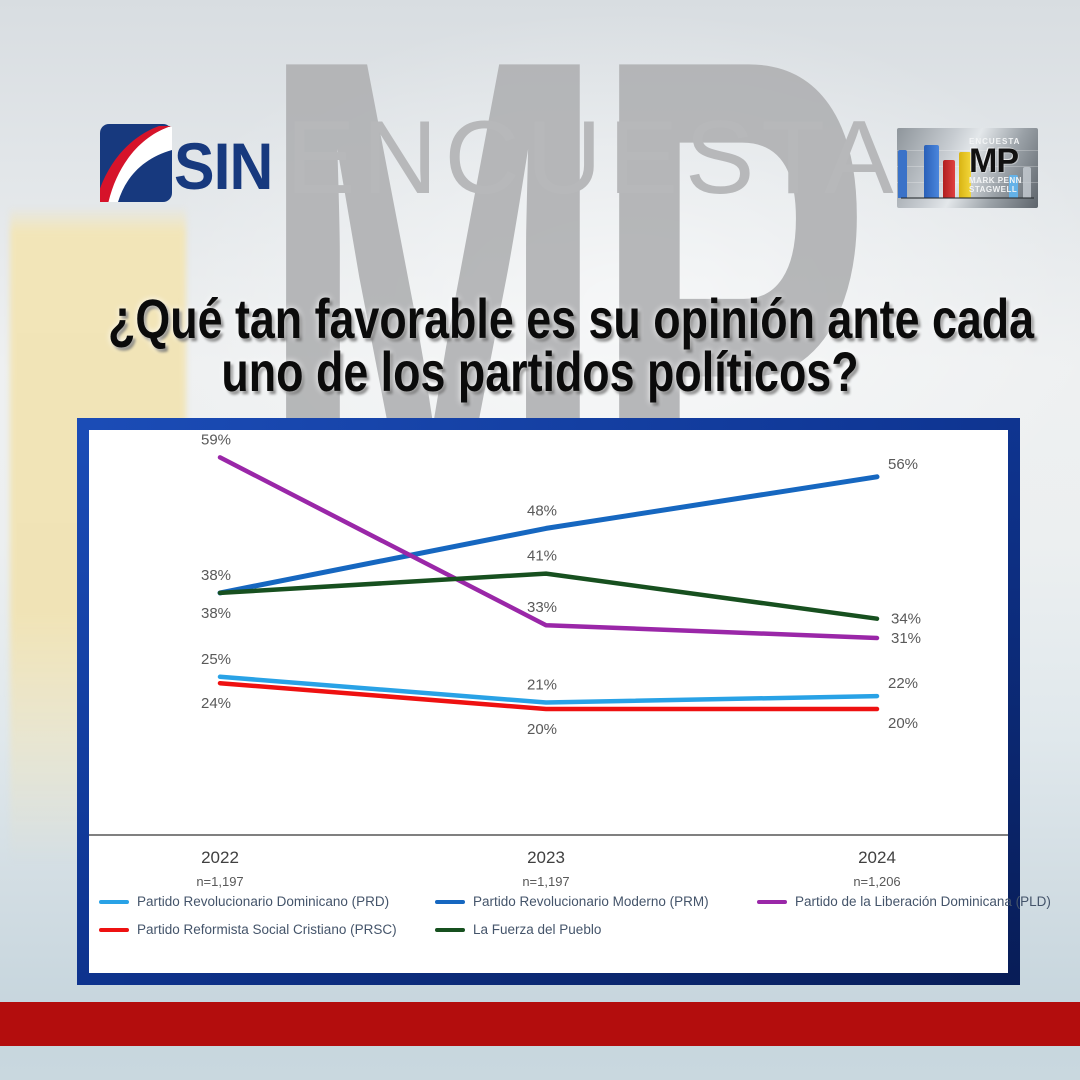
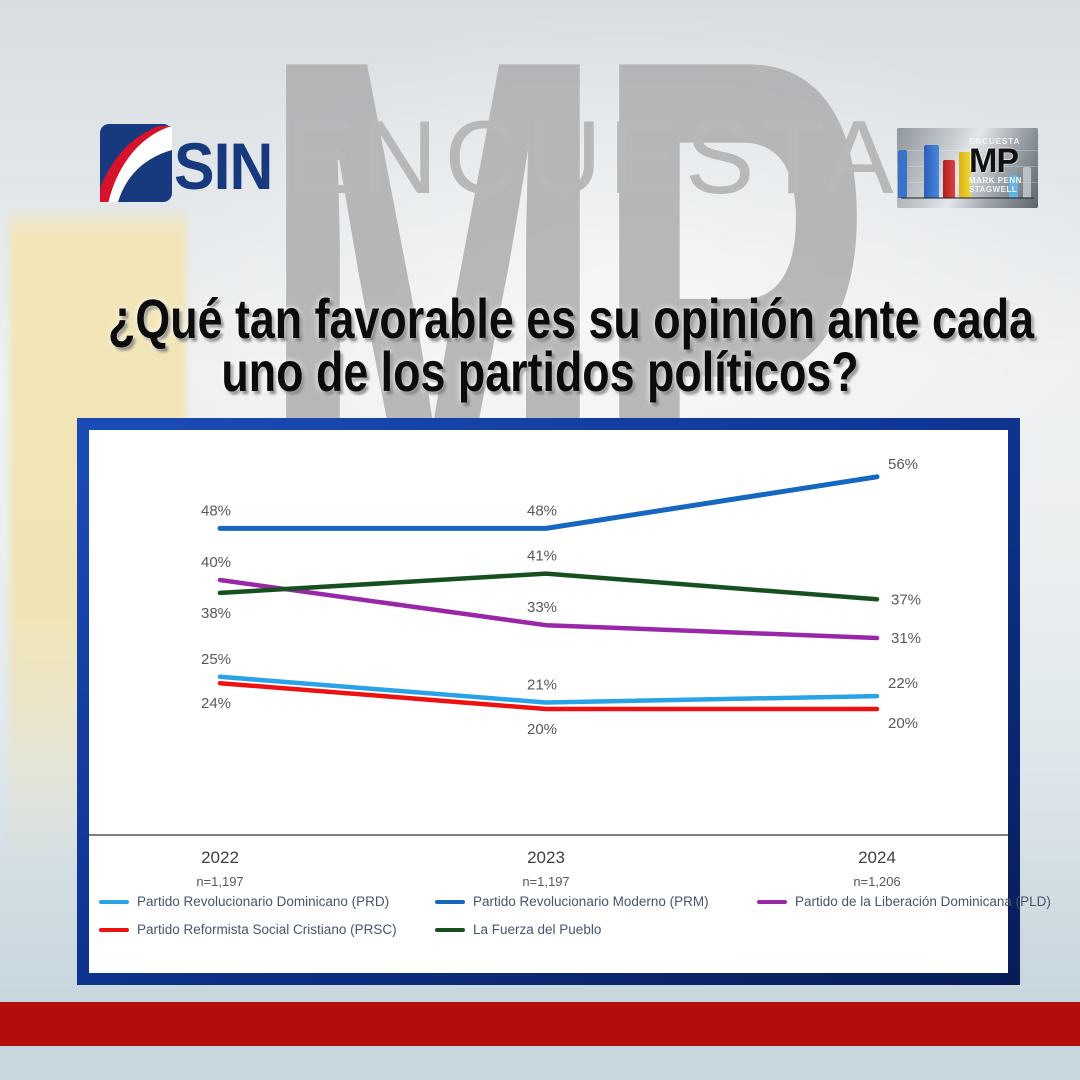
Partido Revolucionario Moderno (PRM)/2022: 38% -> 48%
Partido de la Liberación Dominicana (PLD)/2022: 59% -> 40%
La Fuerza del Pueblo/2024: 34% -> 37%
